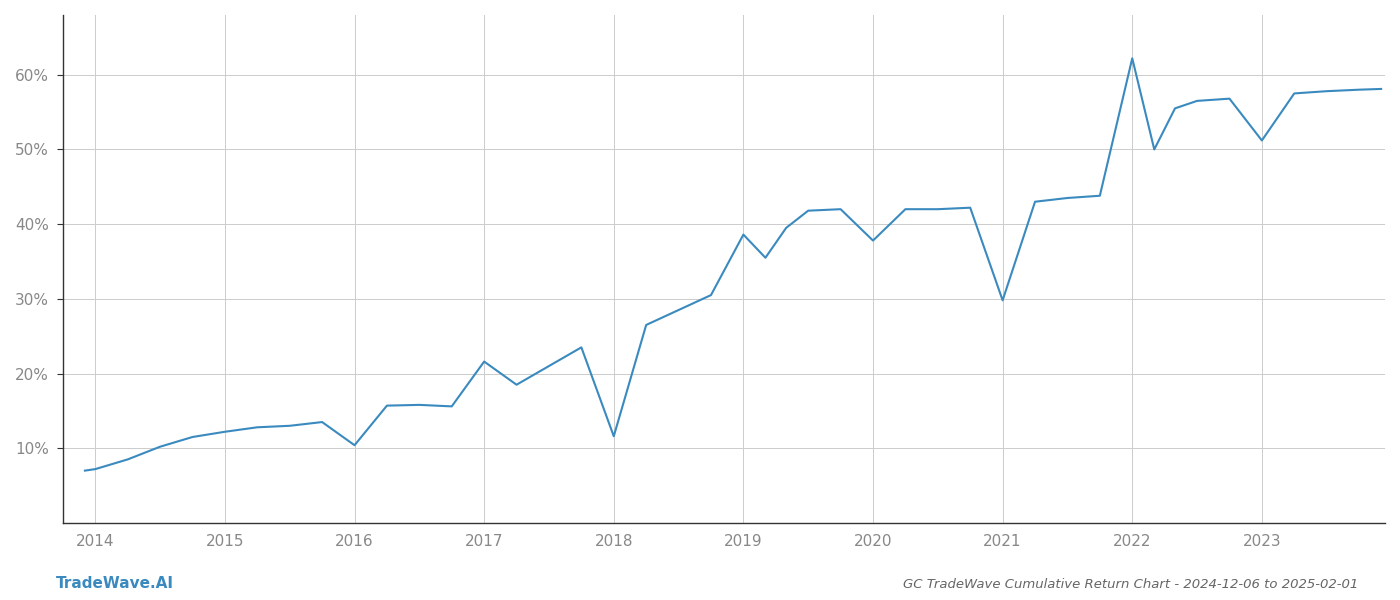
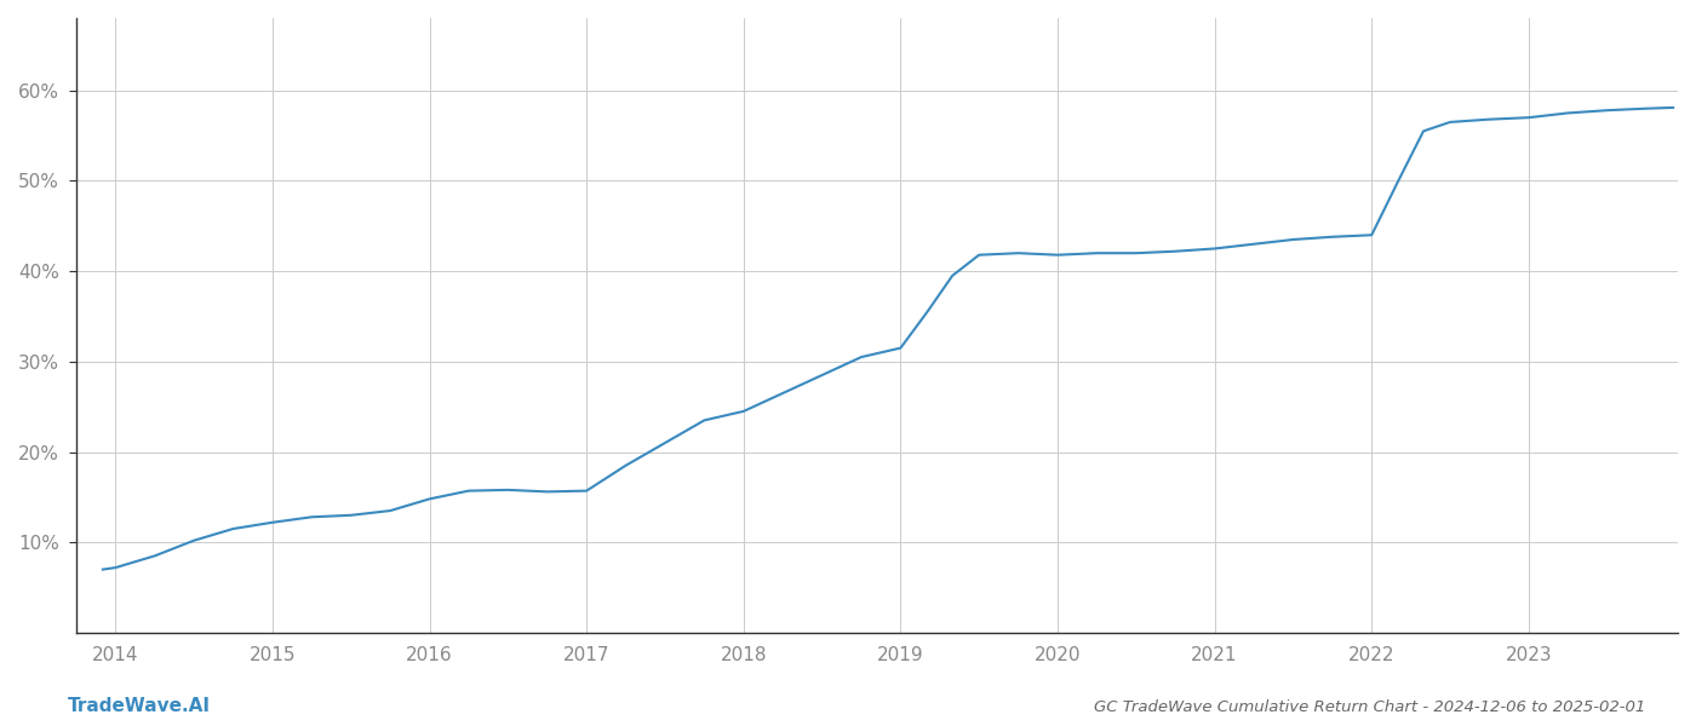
2016: 10.4% -> 14.8%
2017: 21.6% -> 15.7%
2018: 11.6% -> 24.5%
2019: 38.6% -> 31.5%
2020: 37.8% -> 41.8%
2021: 29.8% -> 42.5%
2022: 62.2% -> 44.0%
2023: 51.2% -> 57.0%
